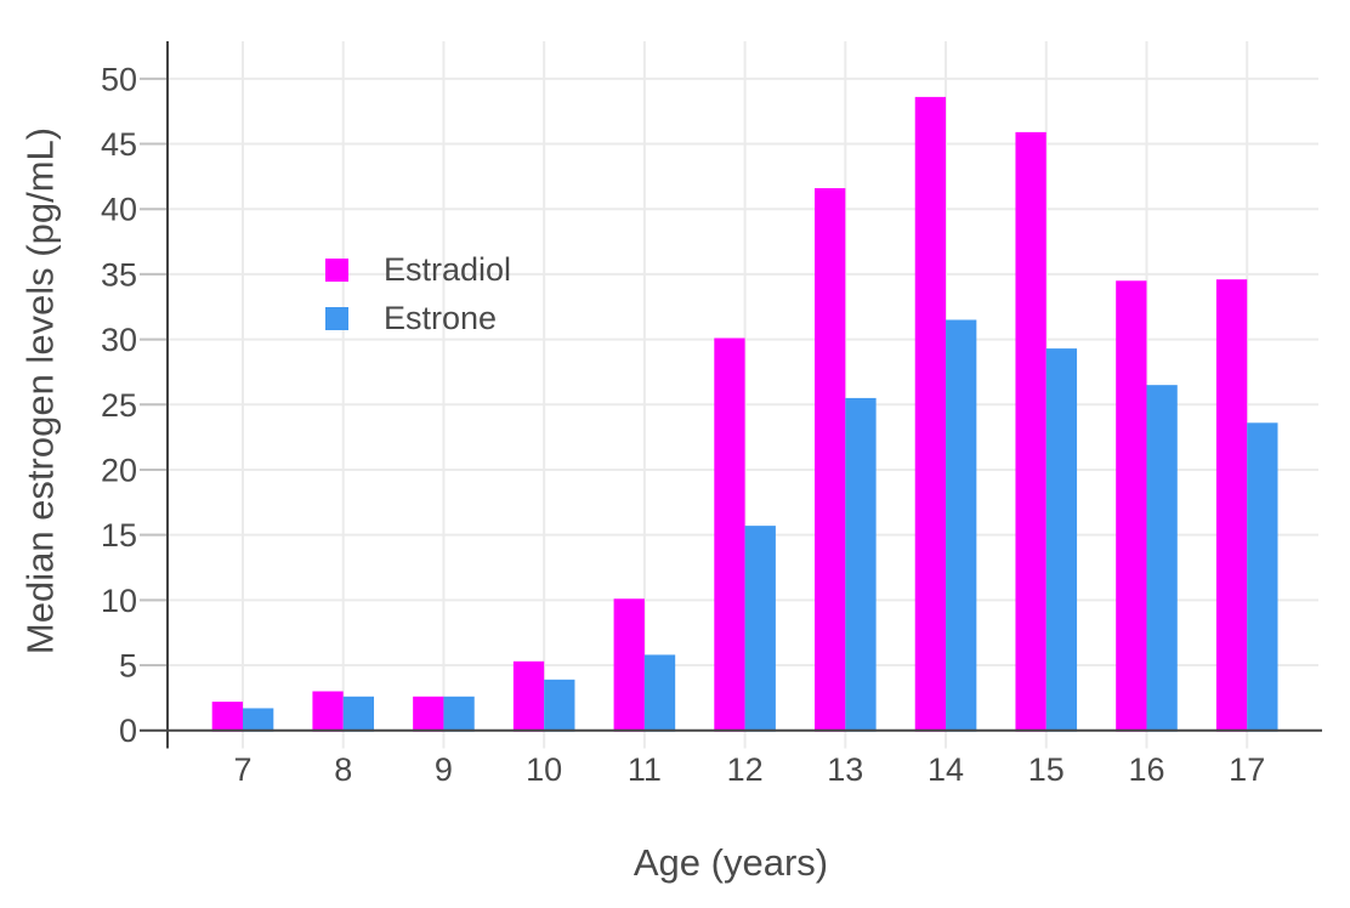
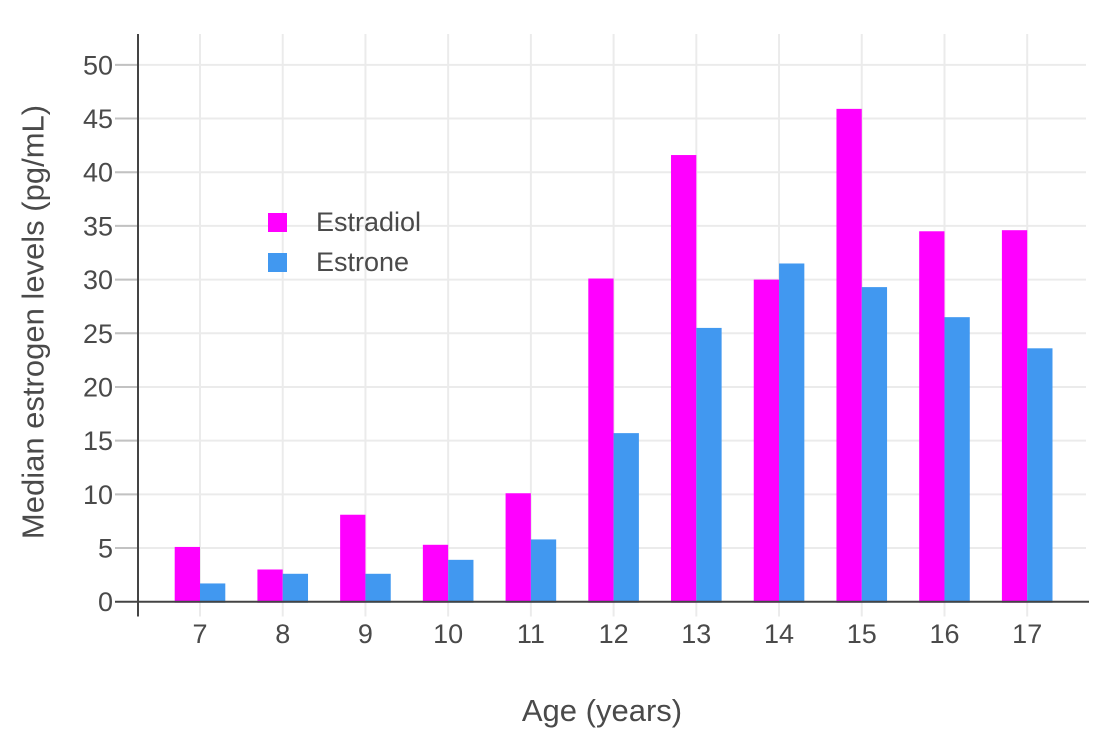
Estradiol/7: 2.2 -> 5.1
Estradiol/9: 2.6 -> 8.1
Estradiol/14: 48.6 -> 30.0
